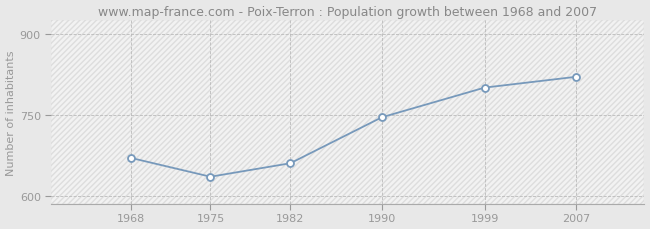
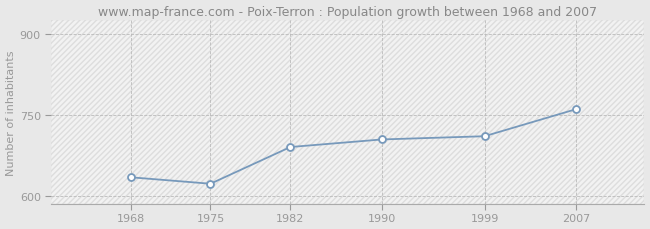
1968: 670 -> 634
1975: 635 -> 622
1982: 660 -> 690
1990: 745 -> 704
1999: 800 -> 710
2007: 820 -> 760
